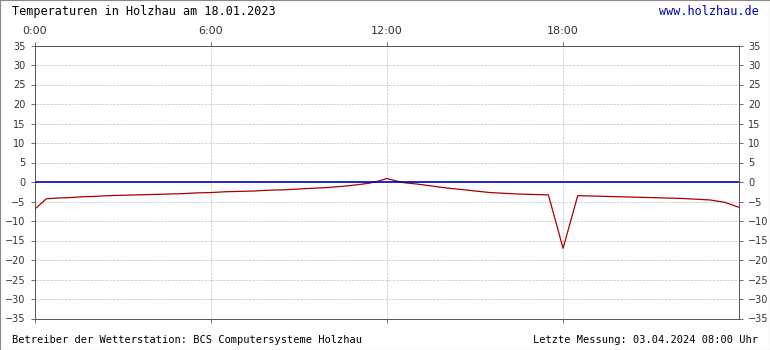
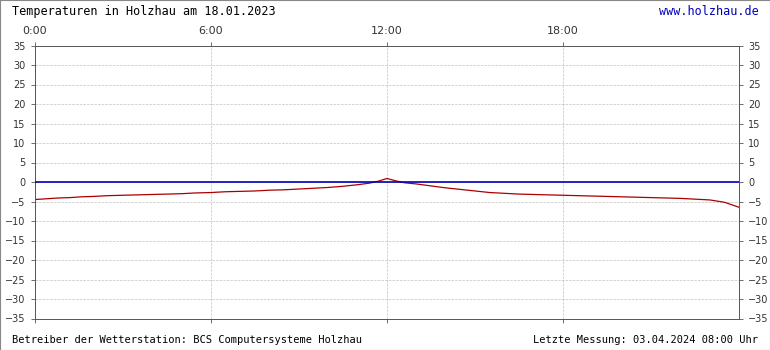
0:00: -7.0 -> -4.5
18:00: -17.0 -> -3.4
